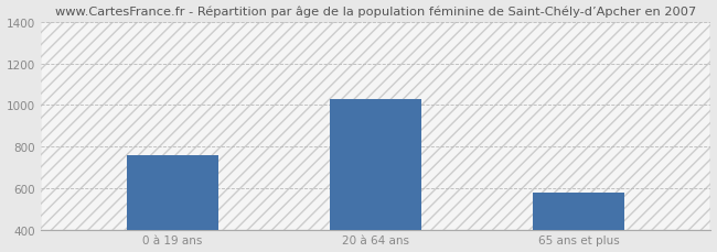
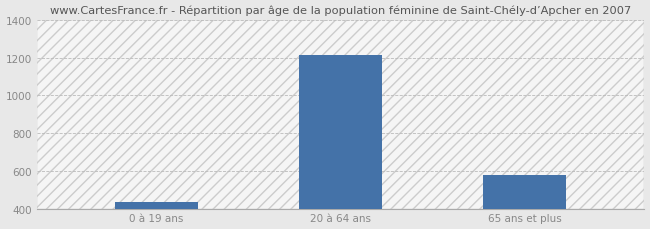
0 à 19 ans: 760 -> 440
20 à 64 ans: 1030 -> 1220
